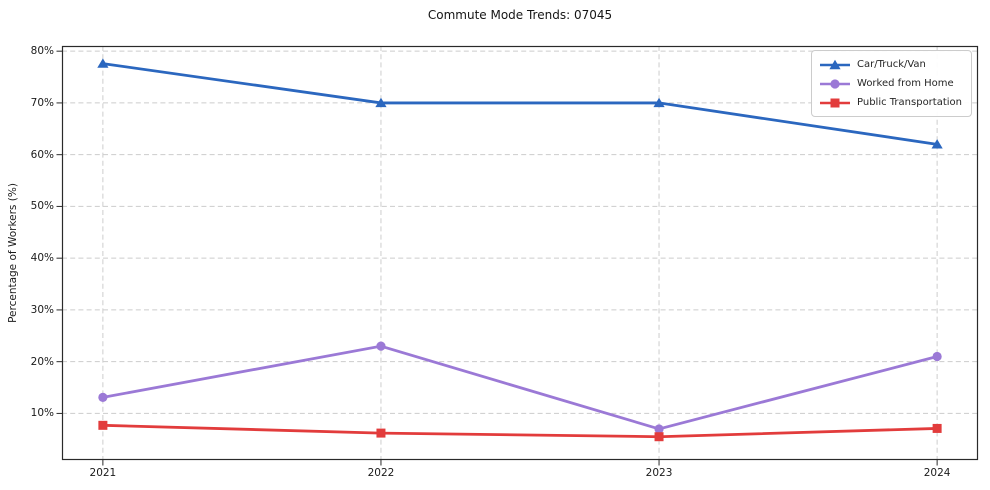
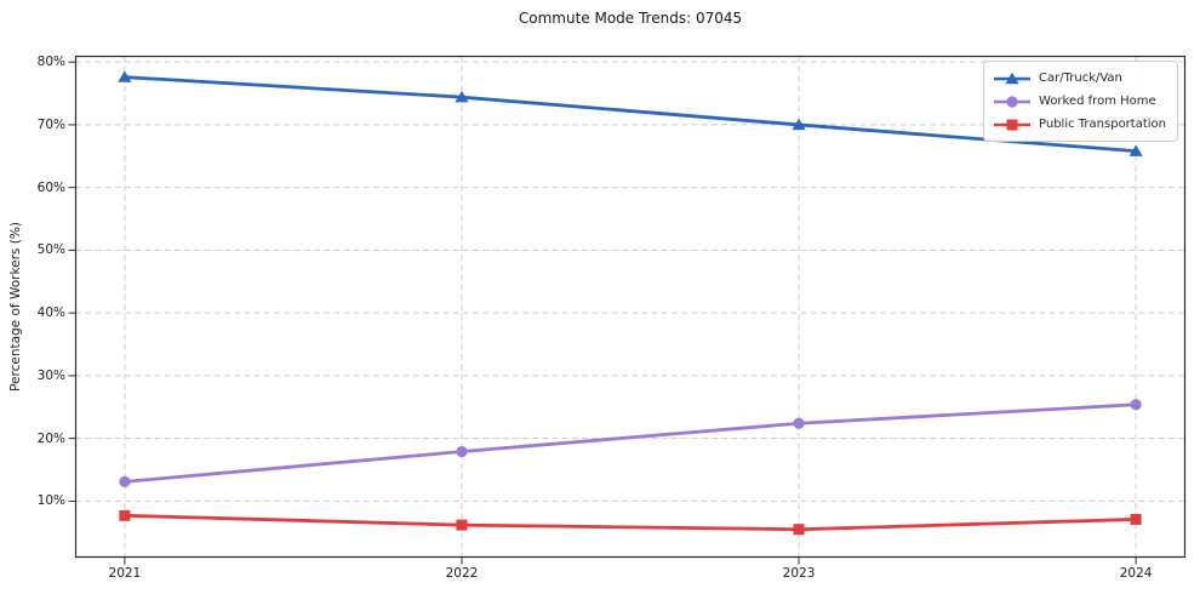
Car/Truck/Van/2022: 70% -> 74%
Worked from Home/2022: 23% -> 18%
Worked from Home/2023: 7% -> 22%
Car/Truck/Van/2024: 62% -> 66%
Worked from Home/2024: 21% -> 25%
